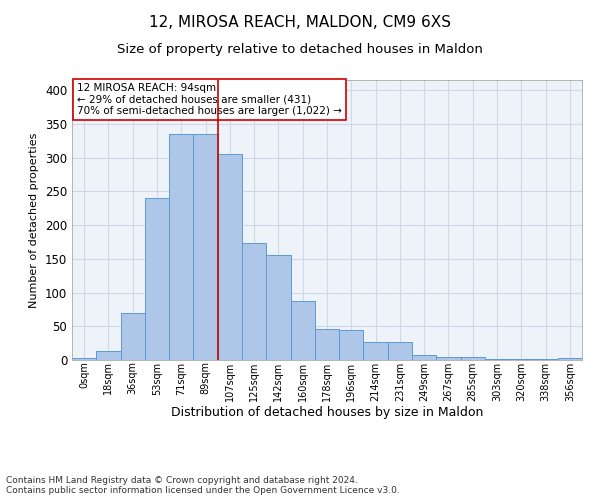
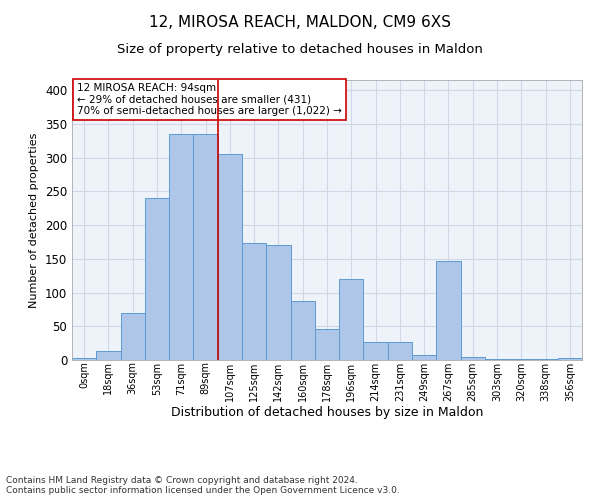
142sqm: 155 -> 170
196sqm: 44 -> 120
267sqm: 5 -> 146
